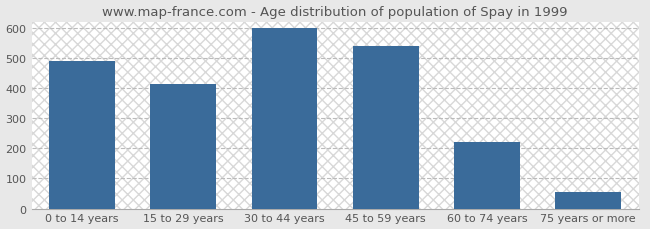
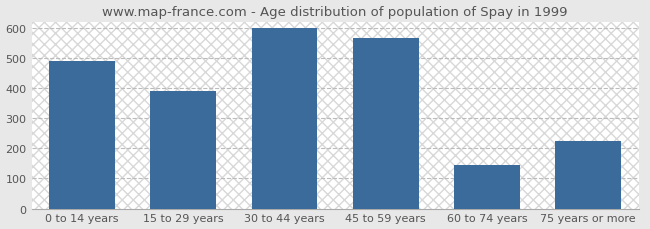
15 to 29 years: 413 -> 390
45 to 59 years: 538 -> 565
60 to 74 years: 222 -> 145
75 years or more: 54 -> 225
